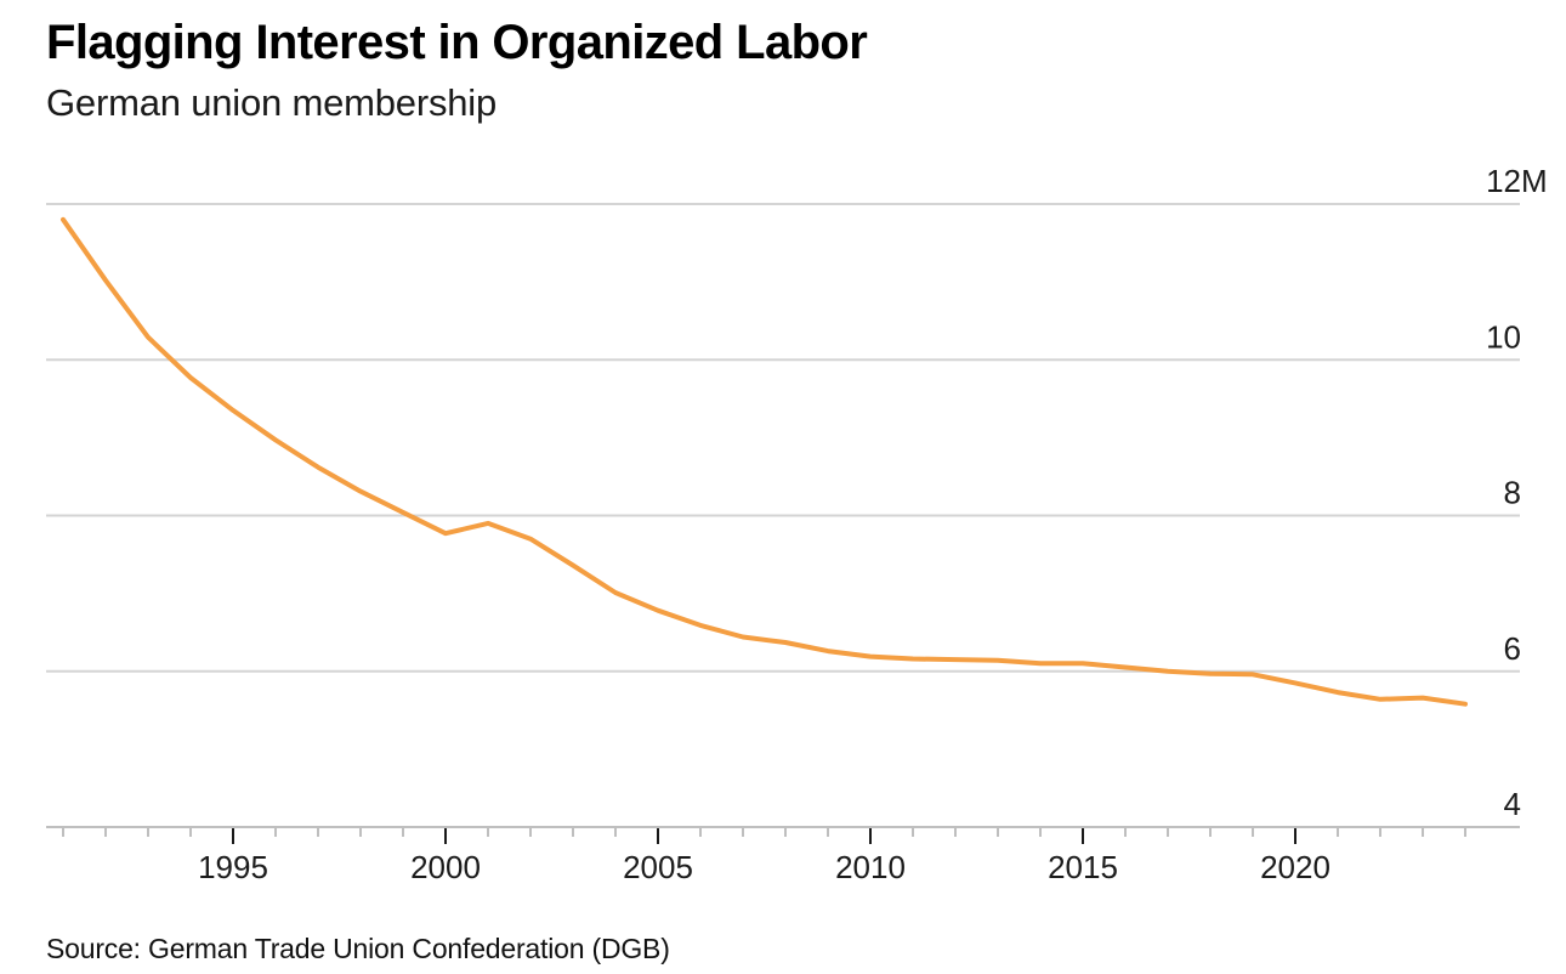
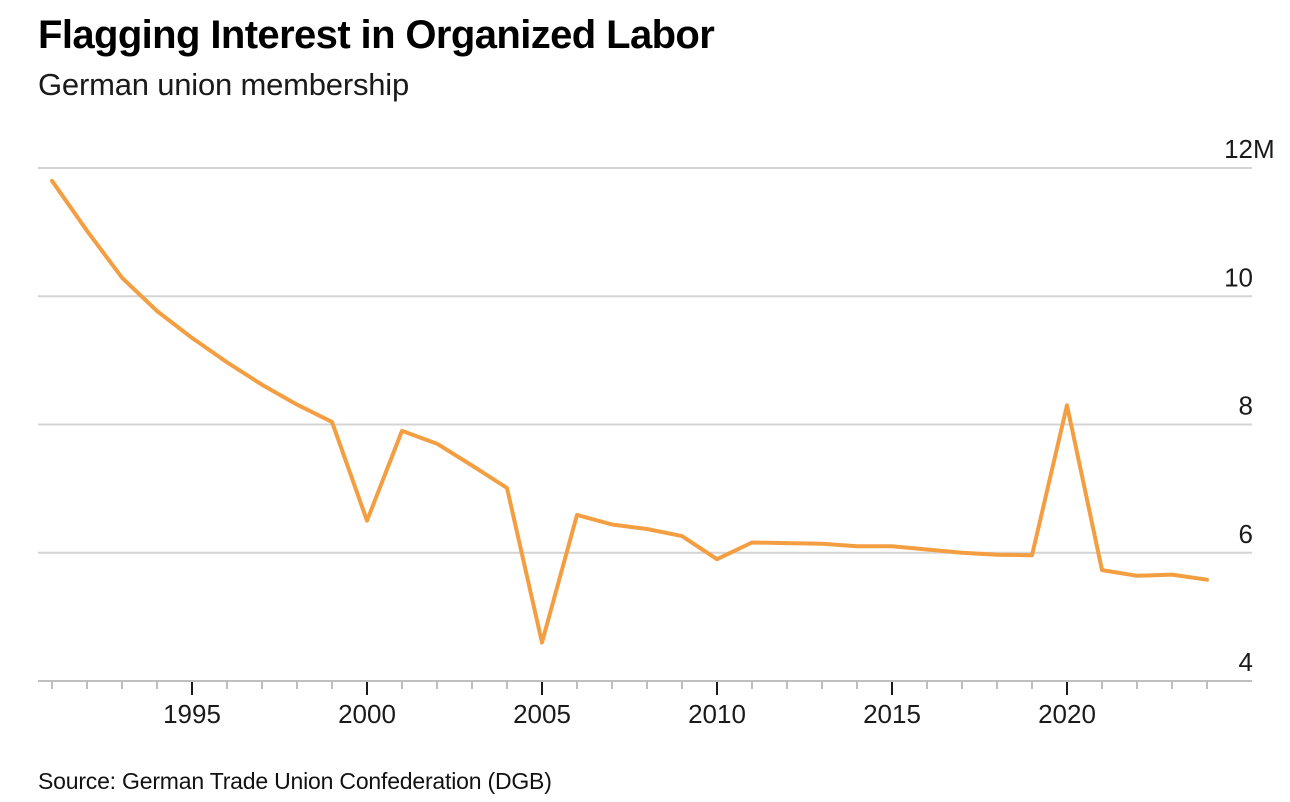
2000: 7.8 -> 6.5
2005: 6.8 -> 4.6
2010: 6.2 -> 5.9
2020: 5.8 -> 8.3
